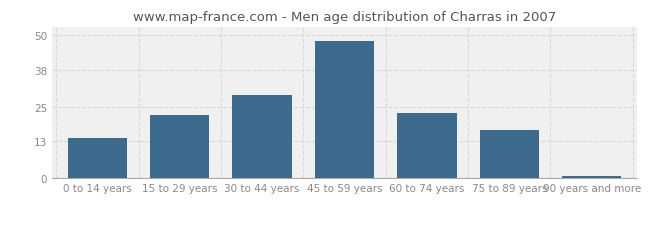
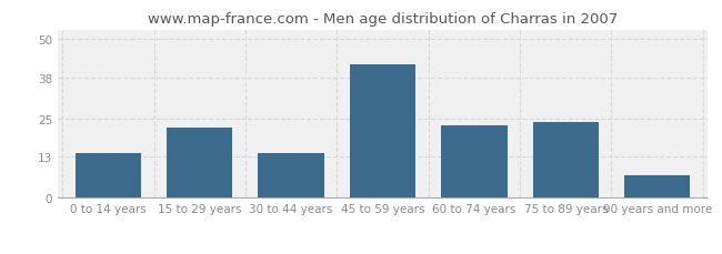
30 to 44 years: 29 -> 14
45 to 59 years: 48 -> 42
75 to 89 years: 17 -> 24
90 years and more: 1 -> 7
